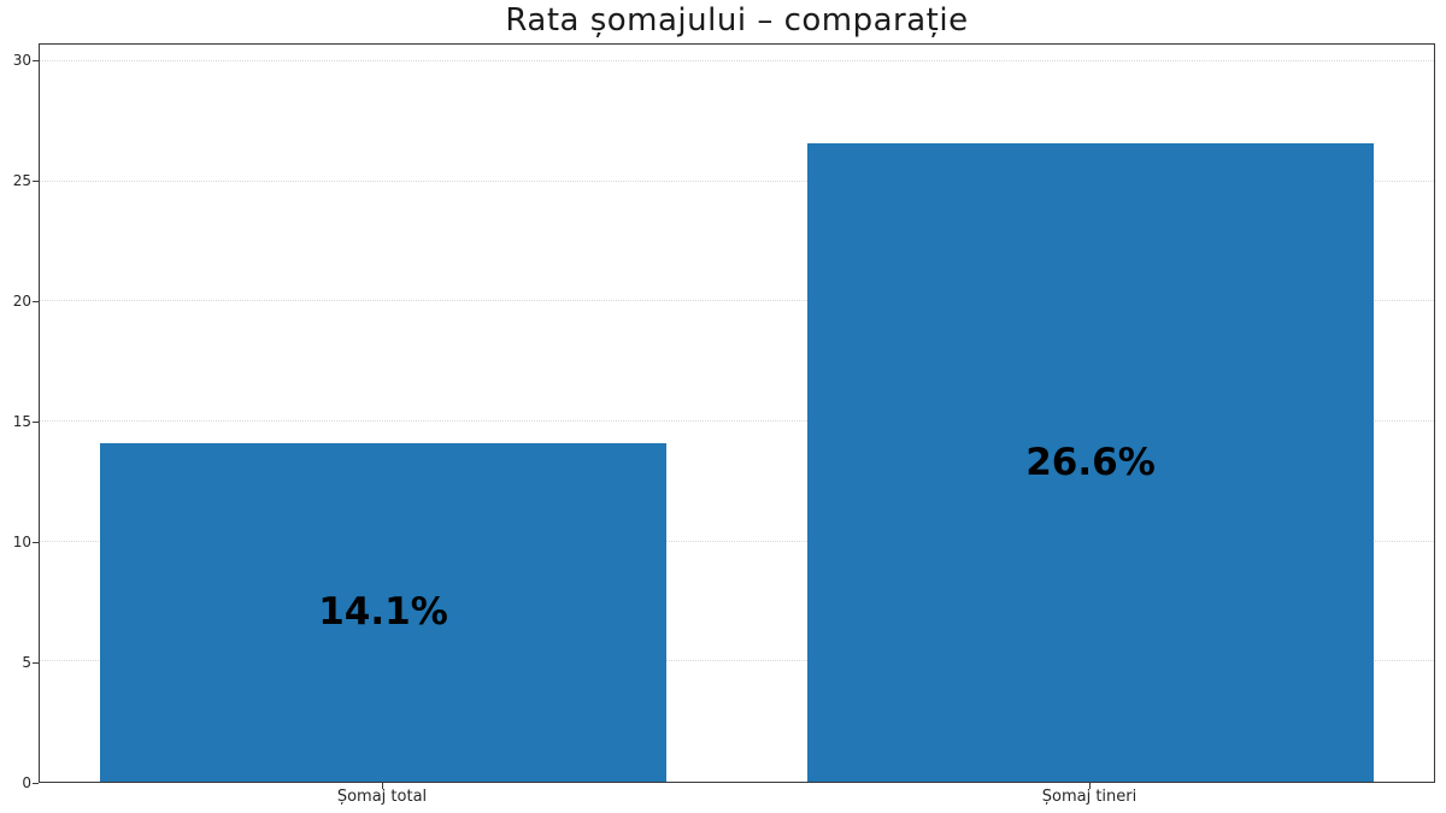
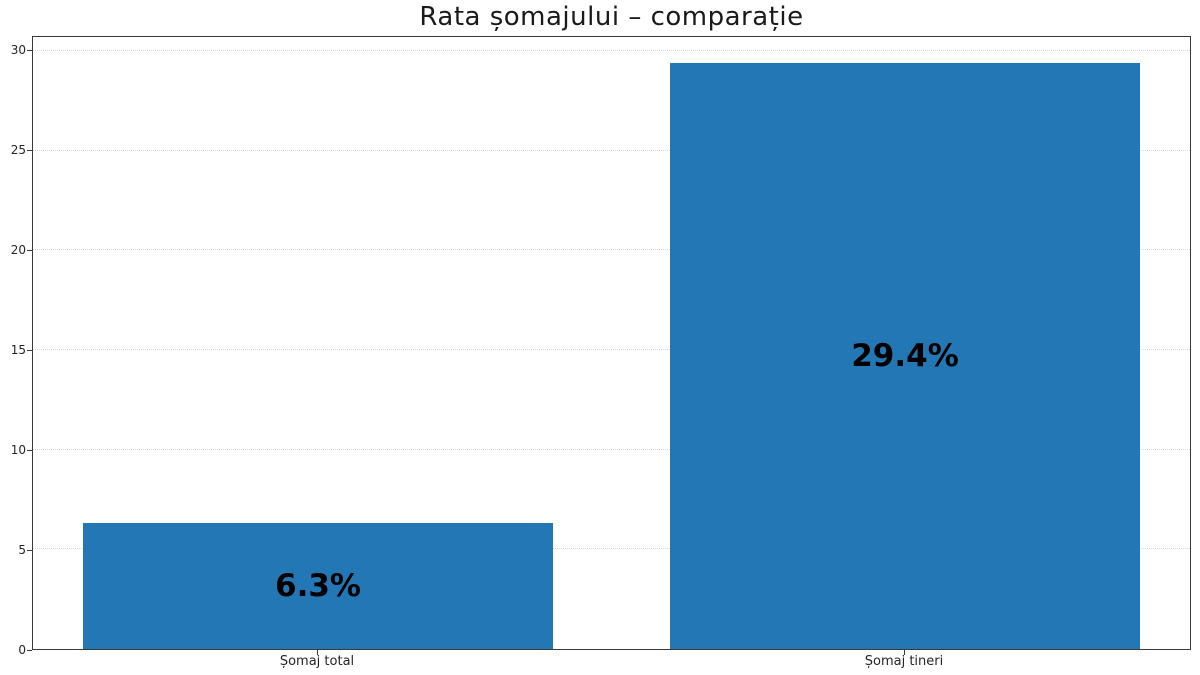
Șomaj total: 14.1% -> 6.3%
Șomaj tineri: 26.6% -> 29.4%
